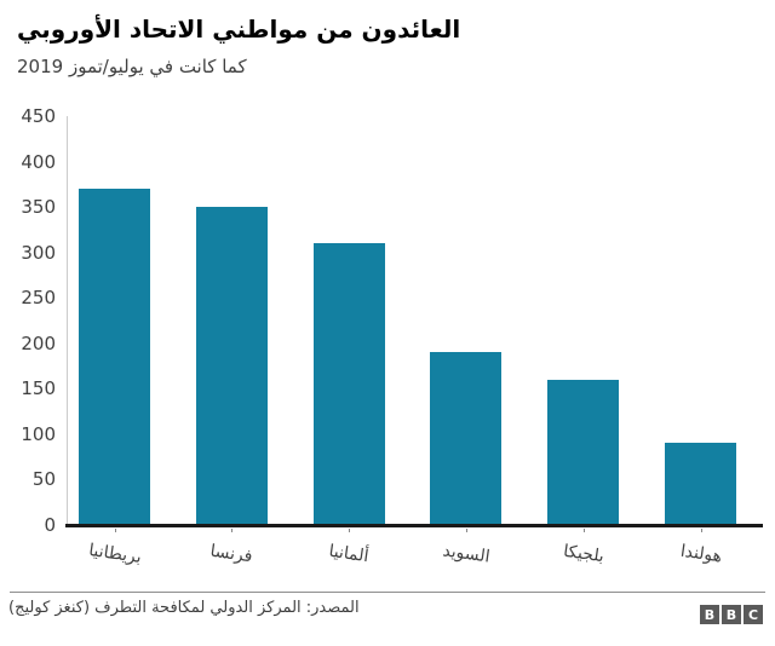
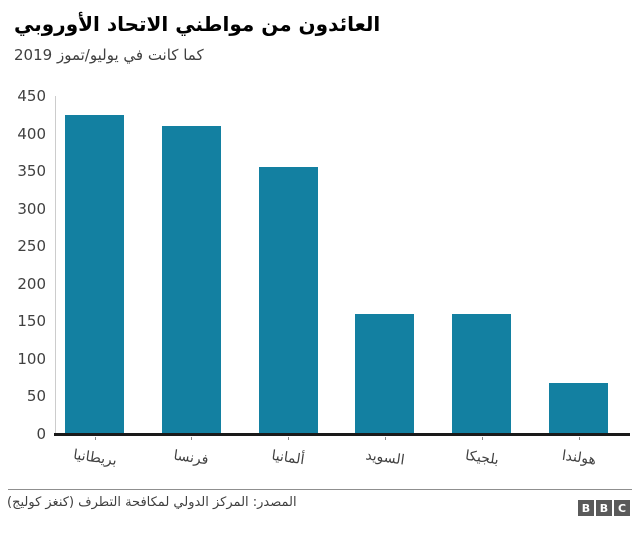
بريطانيا: 370 -> 420
فرنسا: 350 -> 410
ألمانيا: 310 -> 360
السويد: 190 -> 160
هولندا: 90 -> 70
